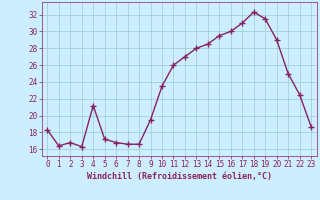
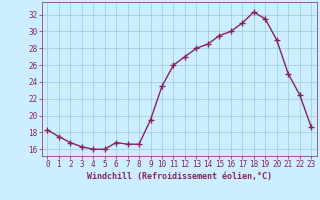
1: 16.4 -> 17.5
4: 21.2 -> 16.0
5: 17.2 -> 16.0
